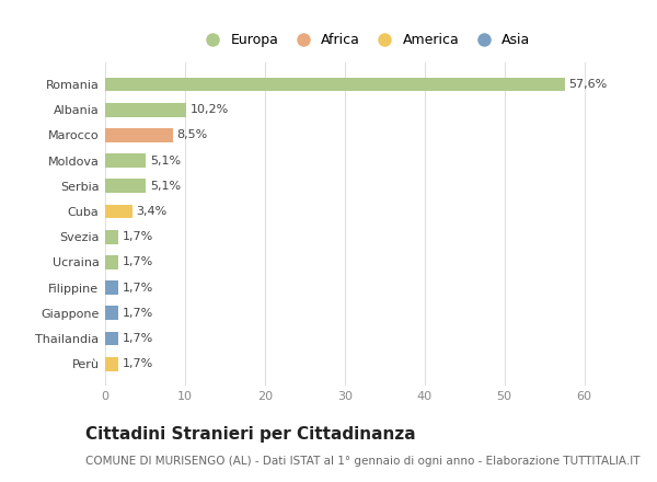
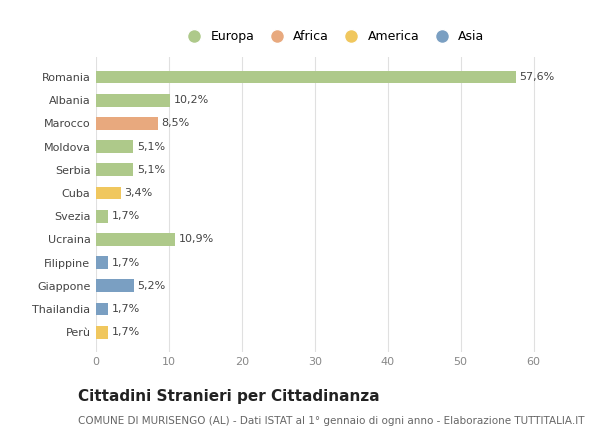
Ucraina: 1,7% -> 10,9%
Giappone: 1,7% -> 5,2%
